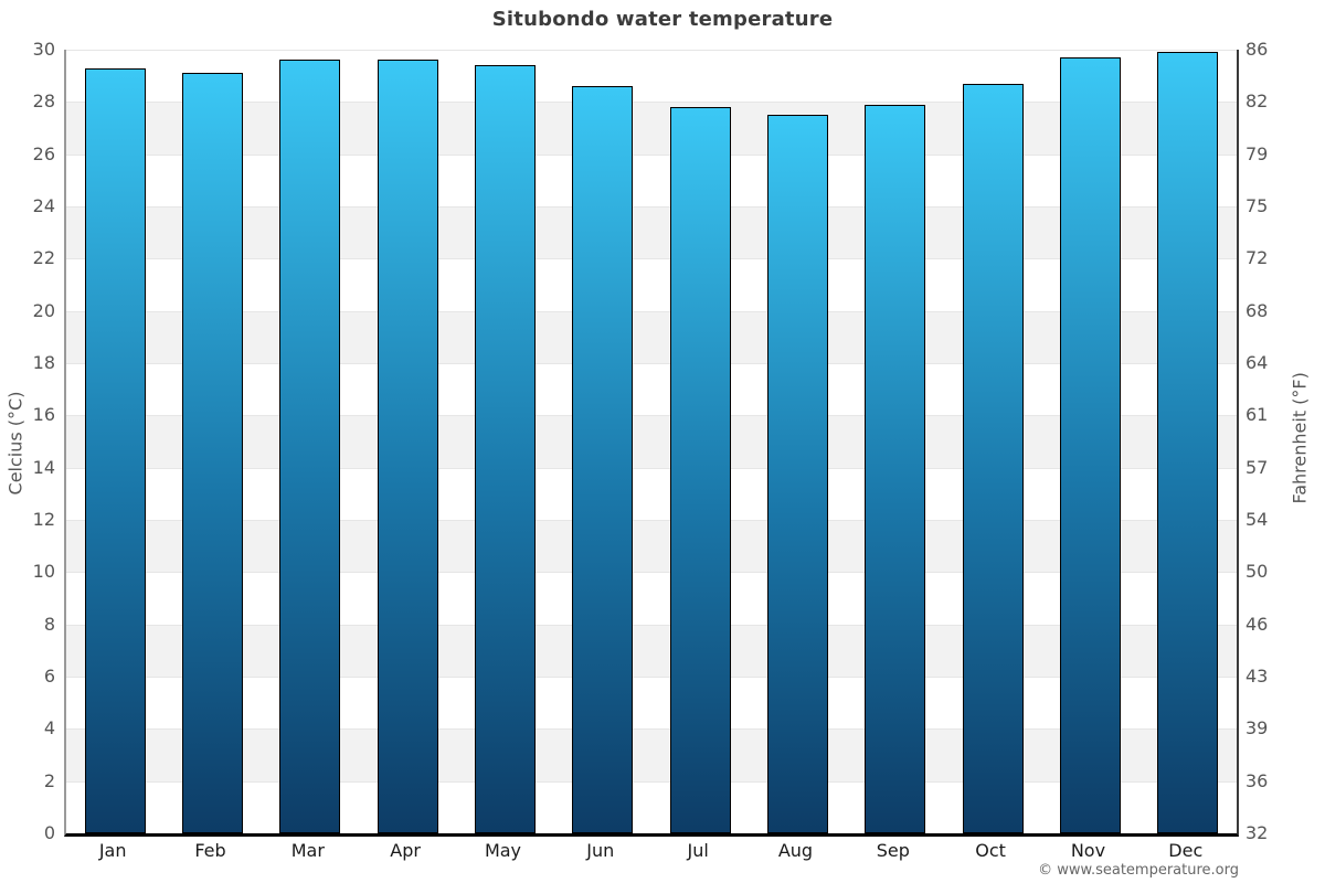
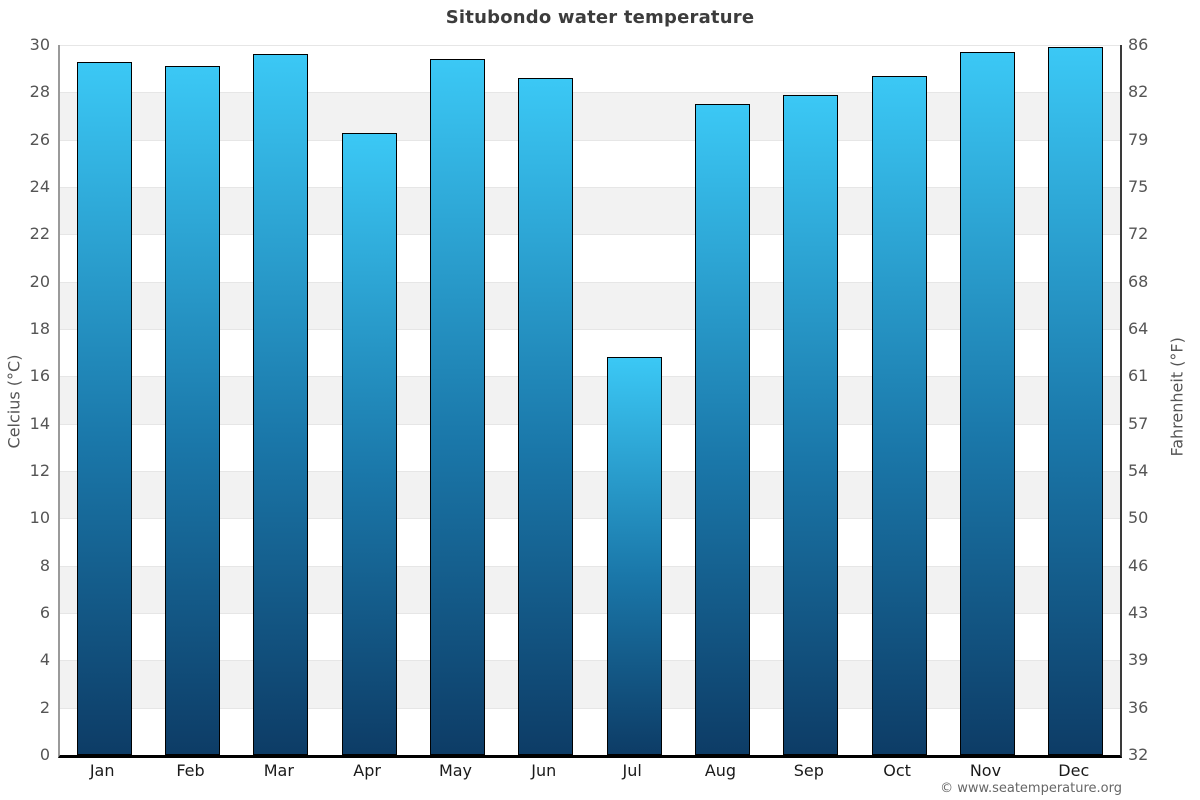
Apr: 29.6 -> 26.3
Jul: 27.8 -> 16.8
